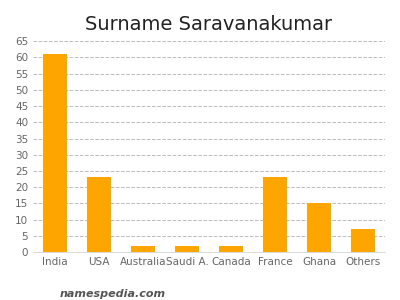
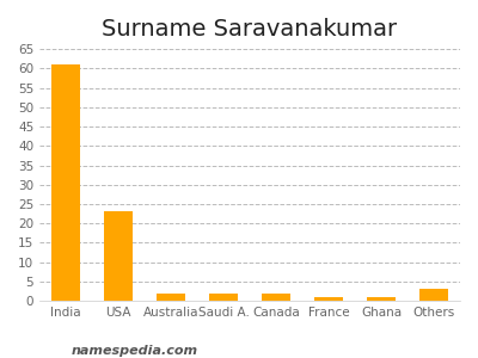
France: 23 -> 1
Ghana: 15 -> 1
Others: 7 -> 3
